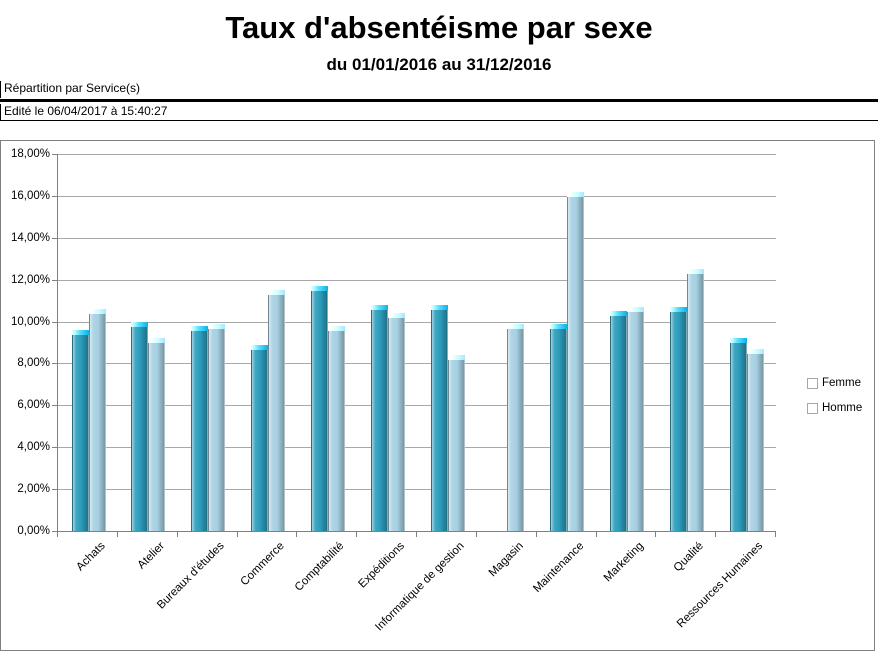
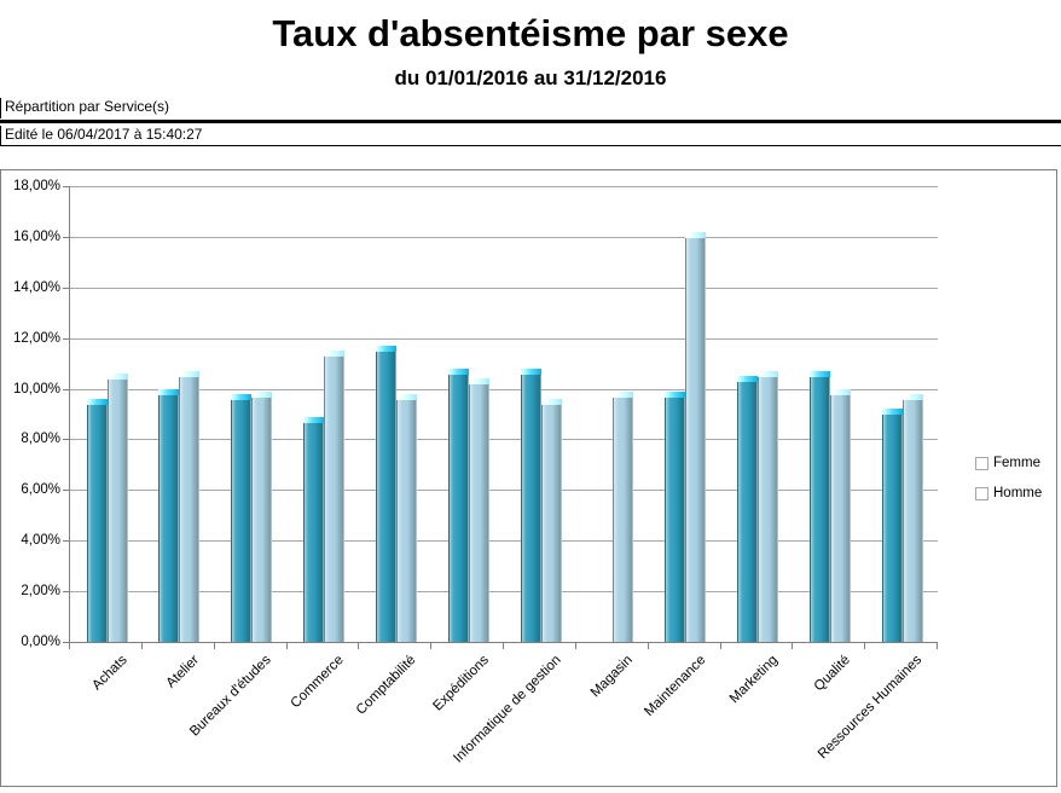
Homme/Atelier: 9,2% -> 10,7%
Homme/Informatique de gestion: 8,4% -> 9,6%
Homme/Qualité: 12,5% -> 10,0%
Homme/Ressources Humaines: 8,7% -> 9,8%
